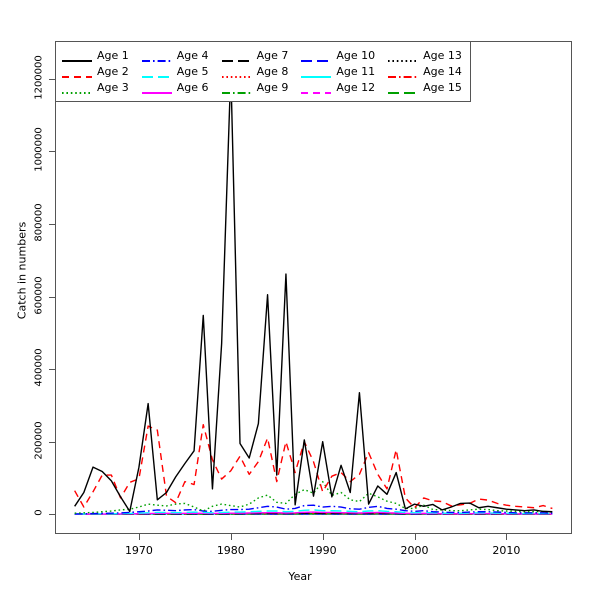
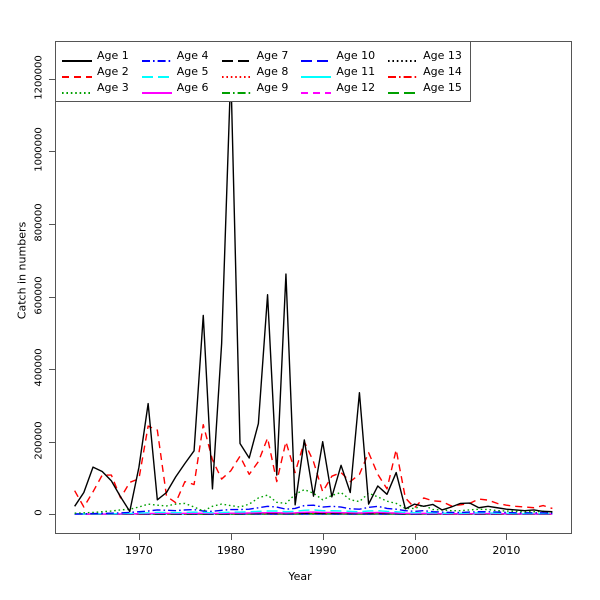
Age 3/1990: 90000 -> 40000
